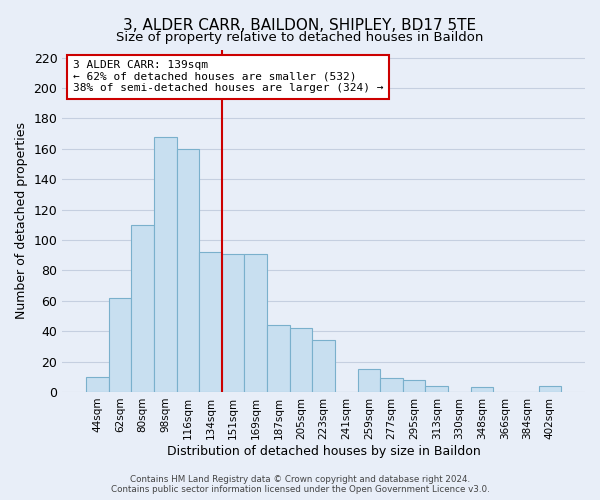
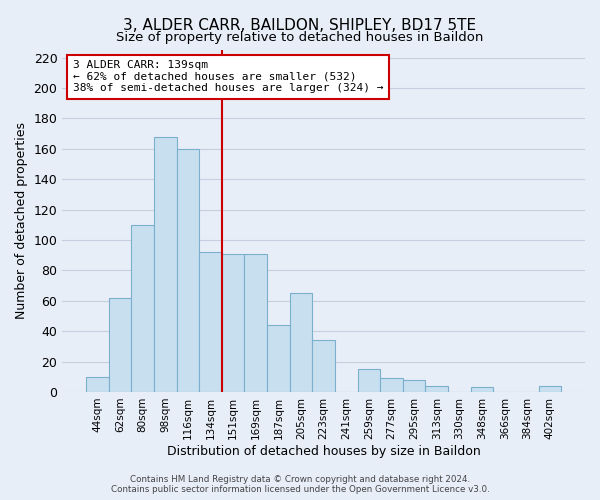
205sqm: 42 -> 65
